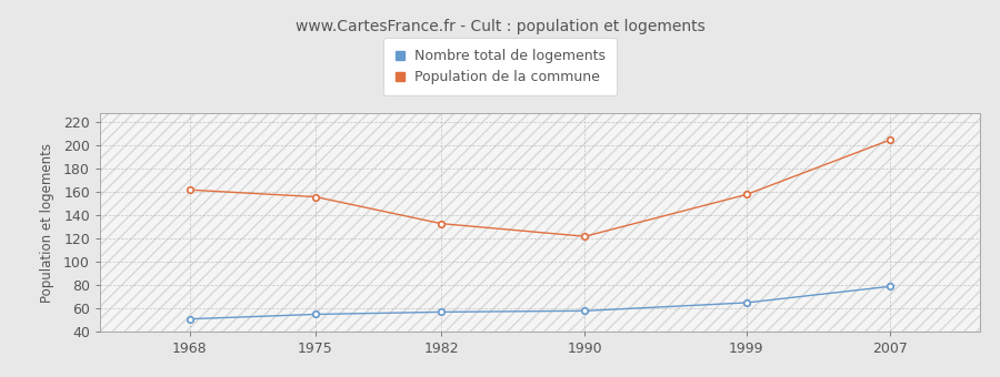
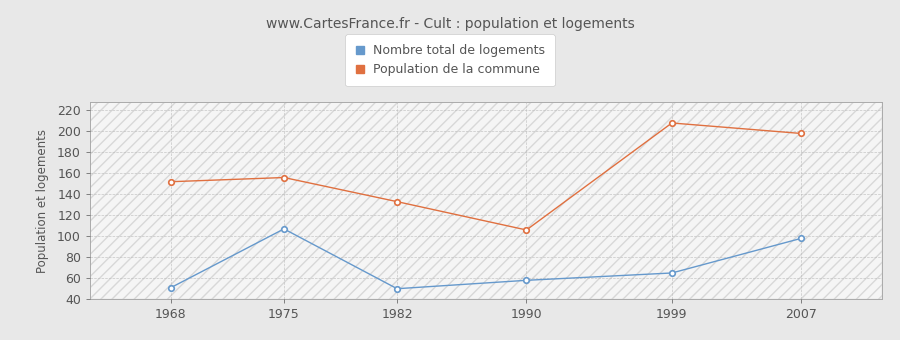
Population de la commune/1968: 162 -> 152
Nombre total de logements/1975: 55 -> 107
Nombre total de logements/1982: 57 -> 50
Population de la commune/1990: 122 -> 106
Population de la commune/1999: 158 -> 208
Nombre total de logements/2007: 79 -> 98
Population de la commune/2007: 205 -> 198
